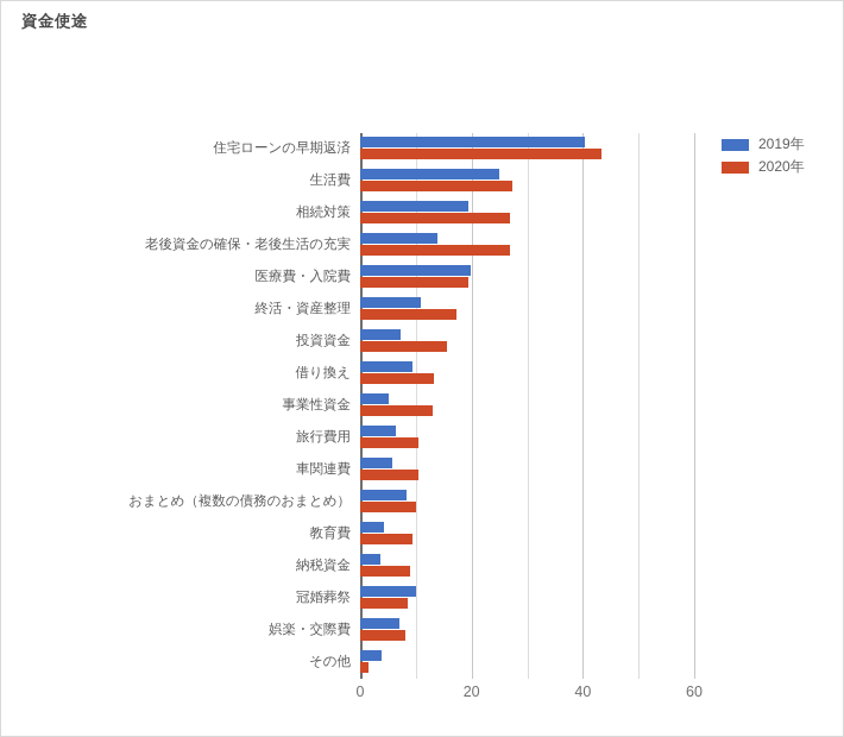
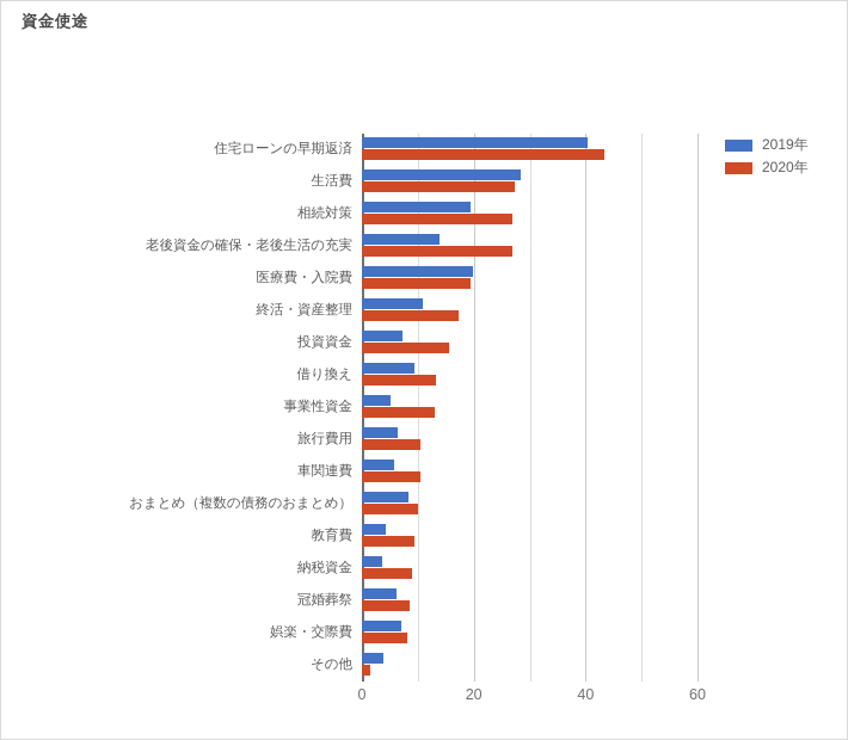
2019年/生活費: 25 -> 28
2019年/冠婚葬祭: 10 -> 6
